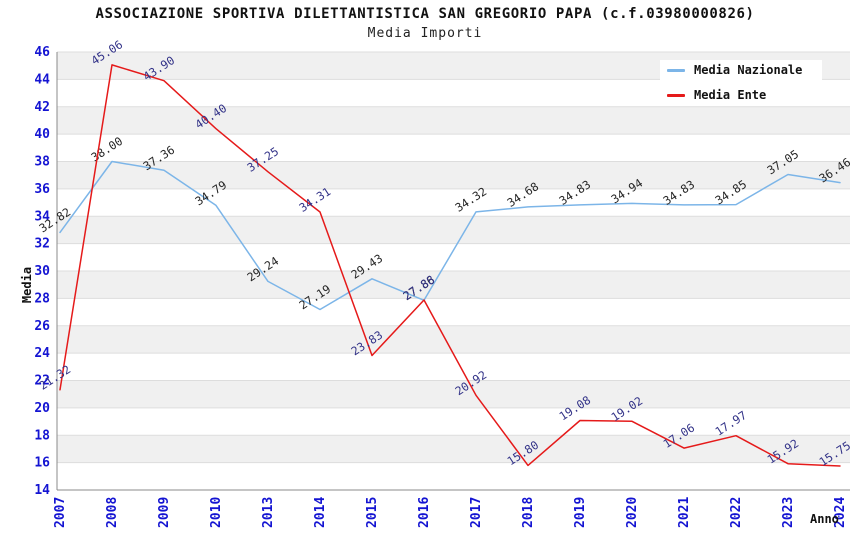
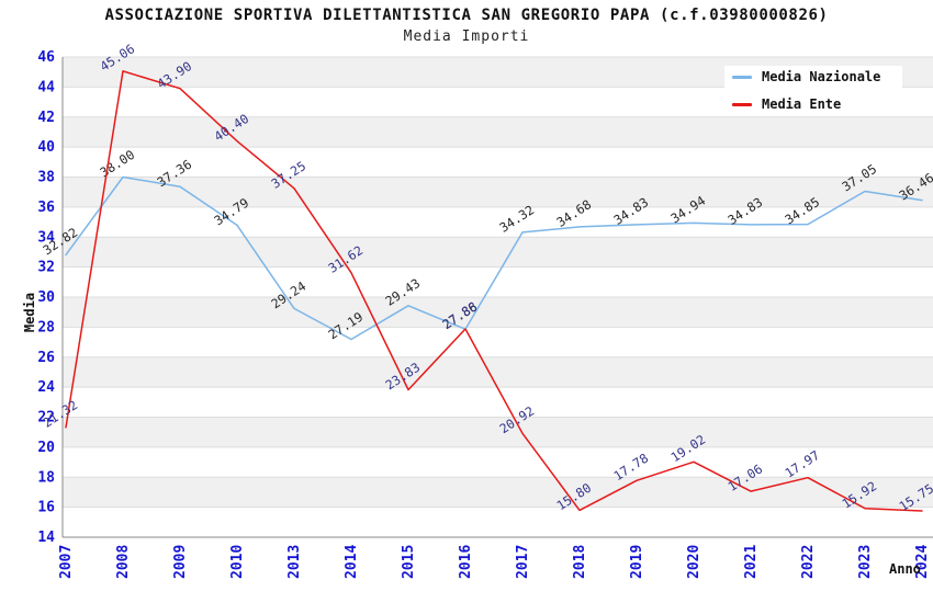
Media Ente/2014: 34.31 -> 31.62
Media Ente/2019: 19.08 -> 17.78
